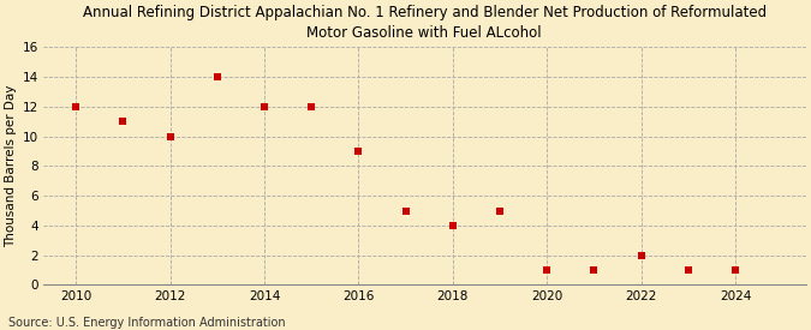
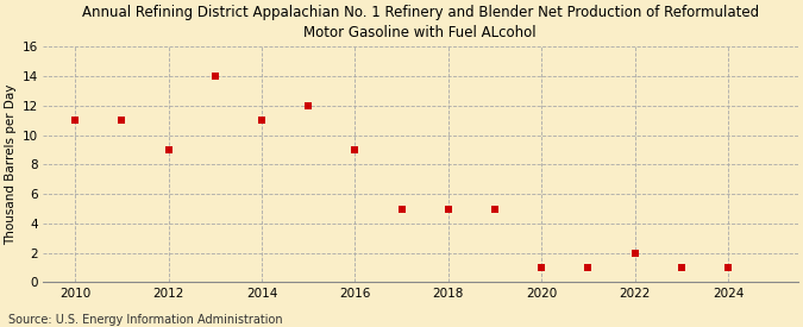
2010: 12 -> 11
2012: 10 -> 9
2014: 12 -> 11
2018: 4 -> 5
